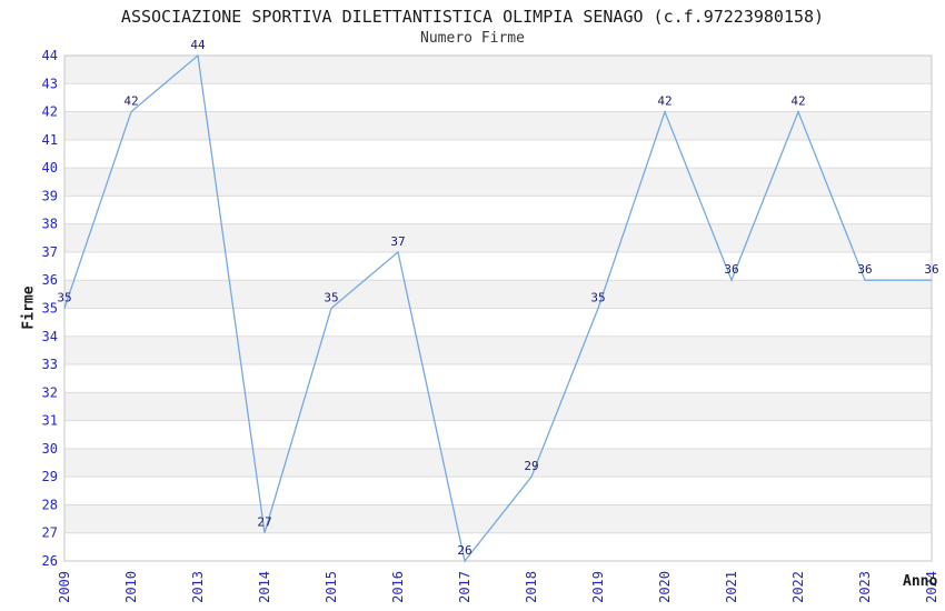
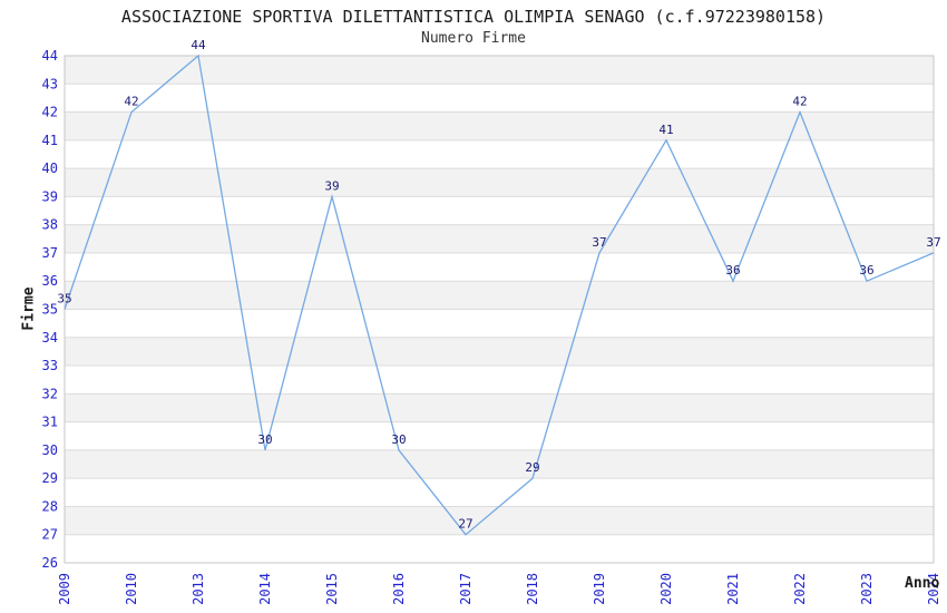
2014: 27 -> 30
2015: 35 -> 39
2016: 37 -> 30
2017: 26 -> 27
2019: 35 -> 37
2020: 42 -> 41
2024: 36 -> 37
